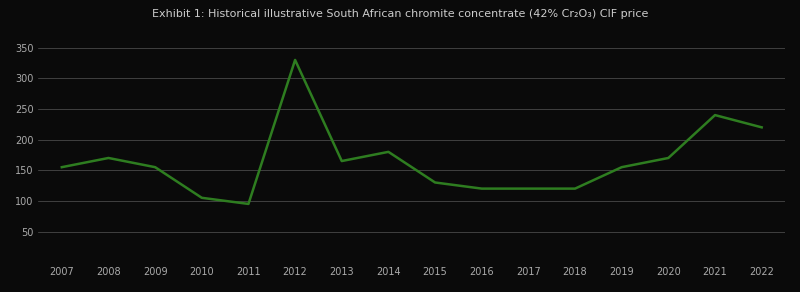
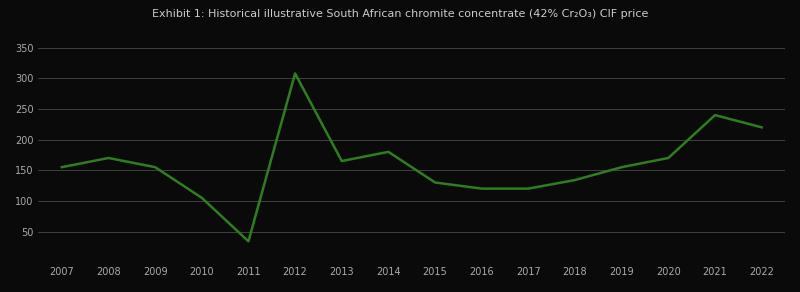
2011: 95 -> 34
2012: 330 -> 308
2018: 120 -> 134
